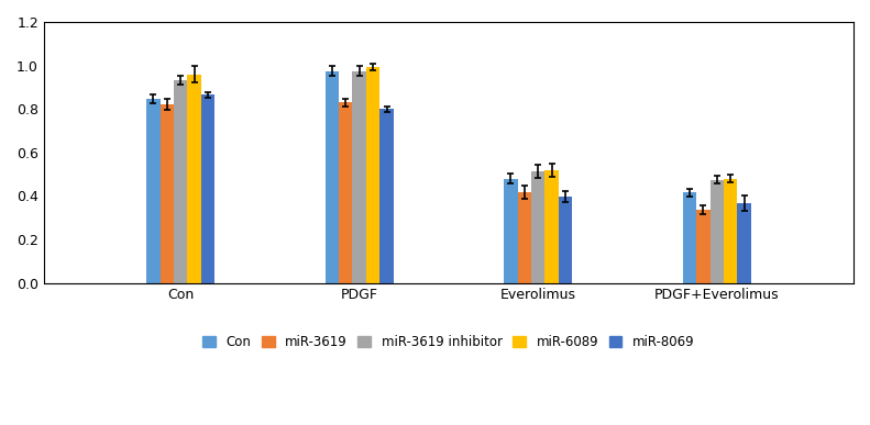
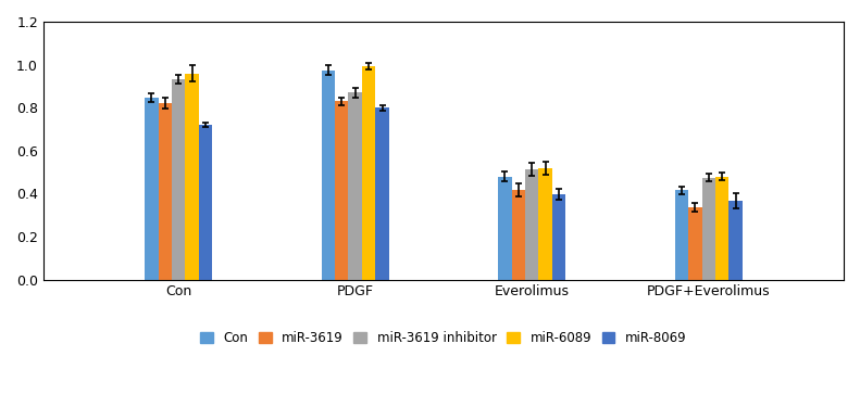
miR-8069/Con: 0.86 -> 0.72
miR-3619 inhibitor/PDGF: 0.97 -> 0.87
